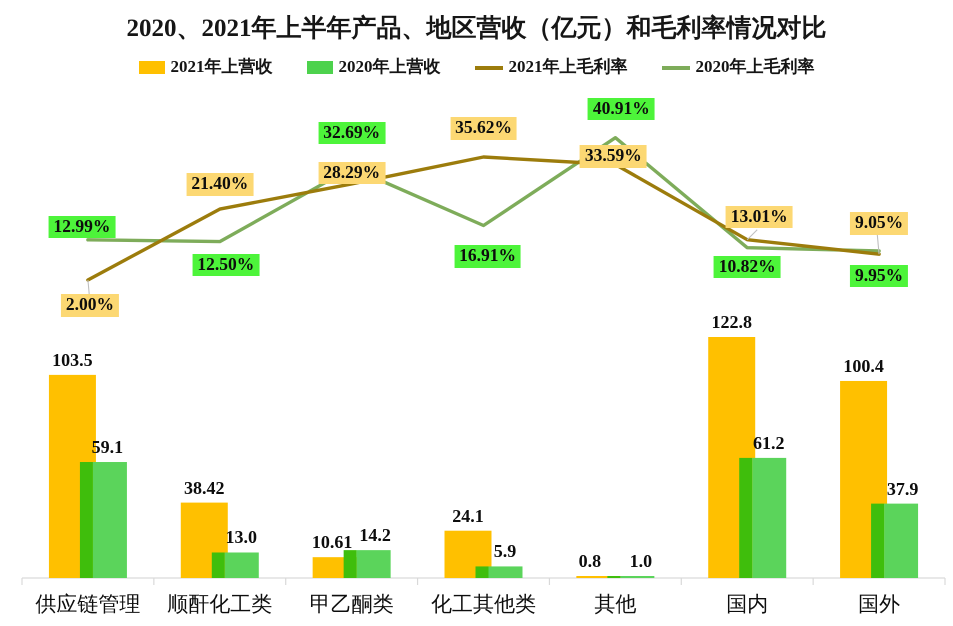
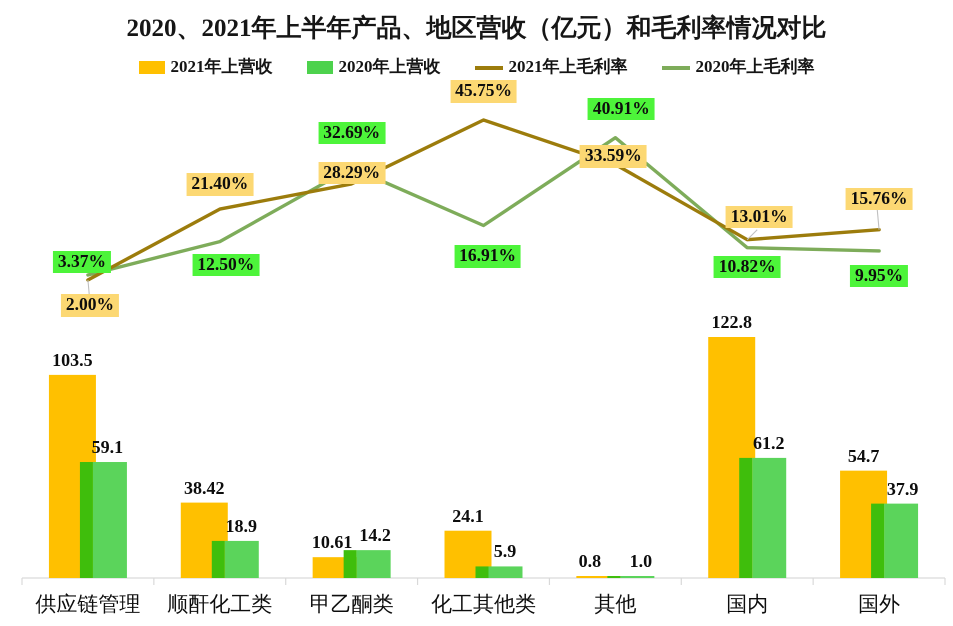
2020年上毛利率/供应链管理: 12.99% -> 3.37%
2020年上营收/顺酐化工类: 13.0 -> 18.9
2021年上毛利率/化工其他类: 35.62% -> 45.75%
2021年上营收/国外: 100.4 -> 54.7
2021年上毛利率/国外: 9.05% -> 15.76%
